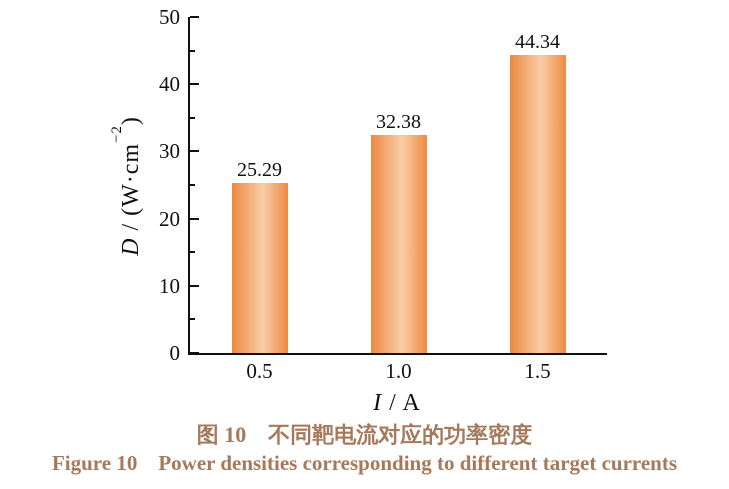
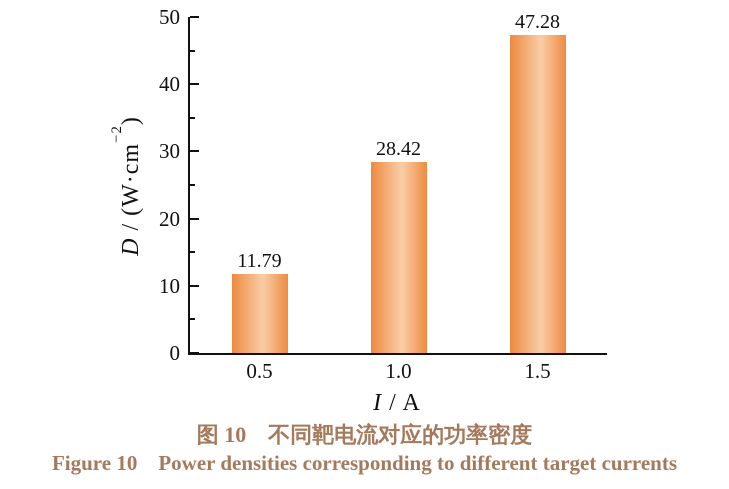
0.5: 25.29 -> 11.79
1.0: 32.38 -> 28.42
1.5: 44.34 -> 47.28
